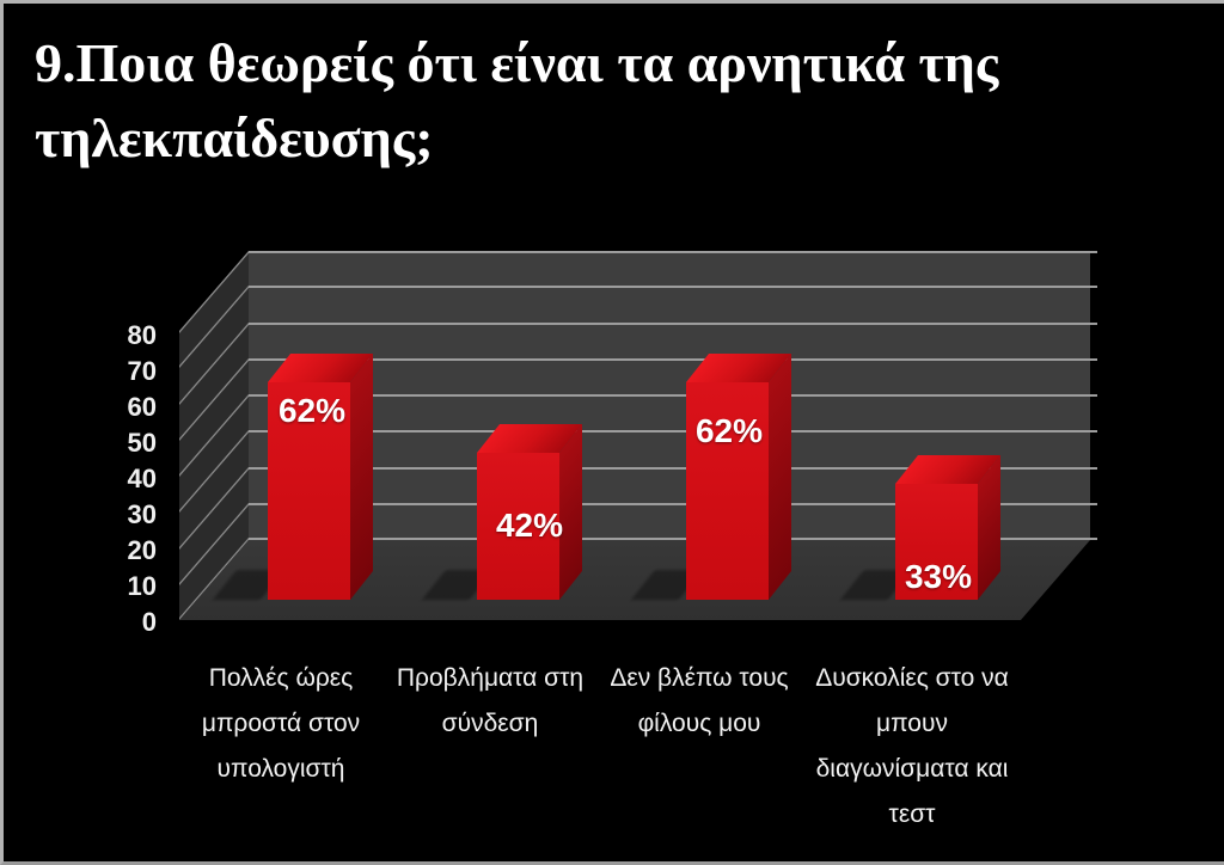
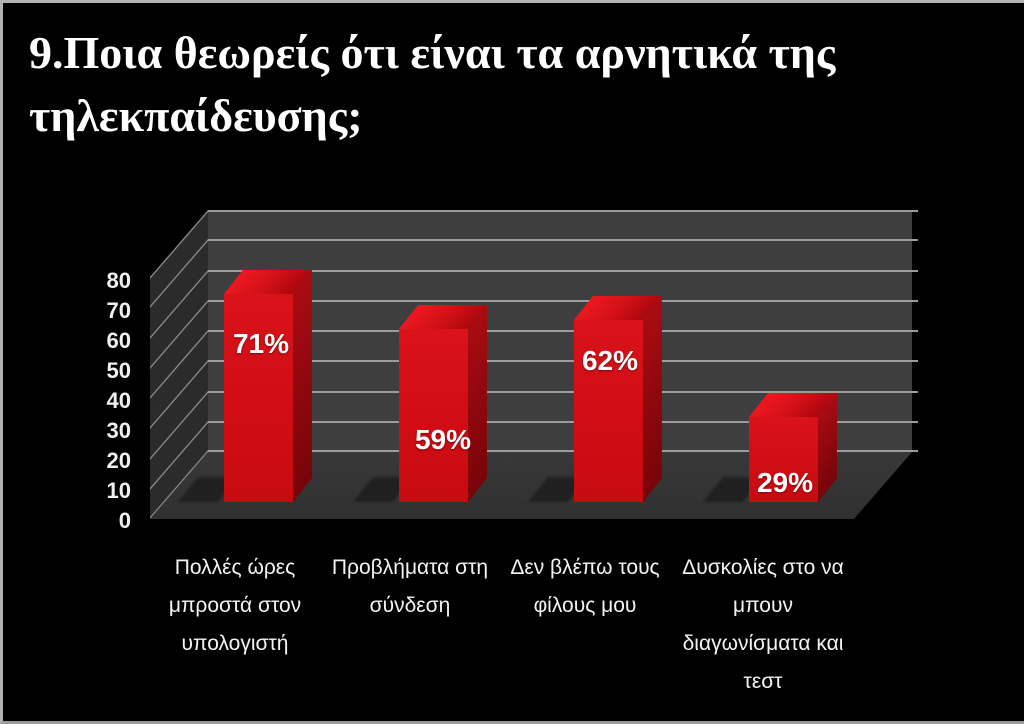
Πολλές ώρες μπροστά στον υπολογιστή: 62% -> 71%
Προβλήματα στη σύνδεση: 42% -> 59%
Δυσκολίες στο να μπουν διαγωνίσματα και τεστ: 33% -> 29%
